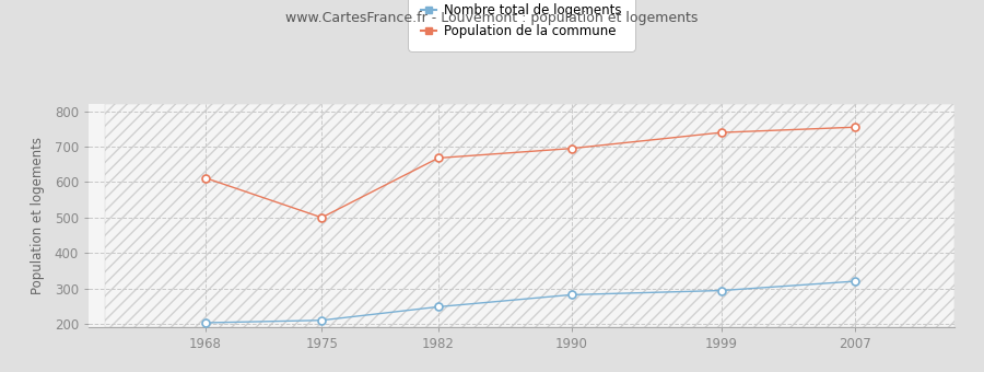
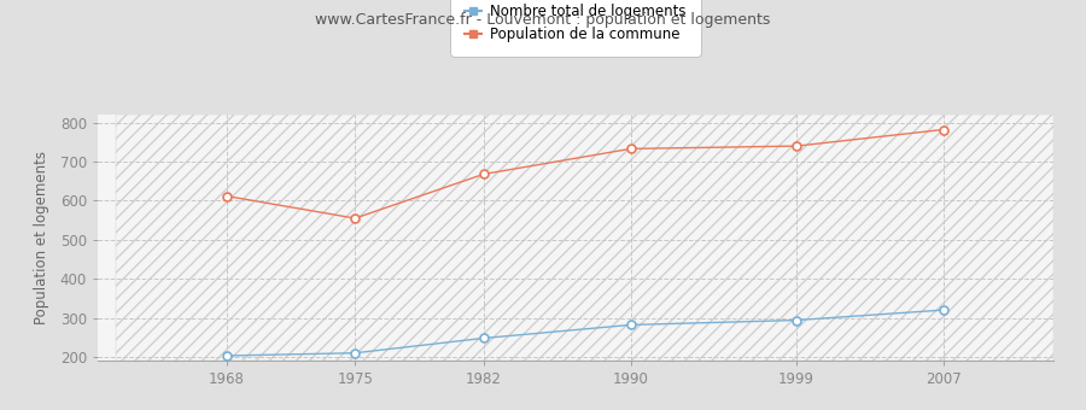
Population de la commune/1975: 500 -> 555
Population de la commune/1990: 695 -> 733
Population de la commune/2007: 755 -> 782
